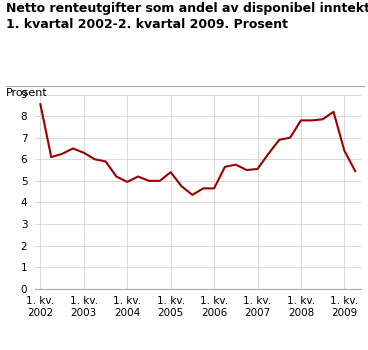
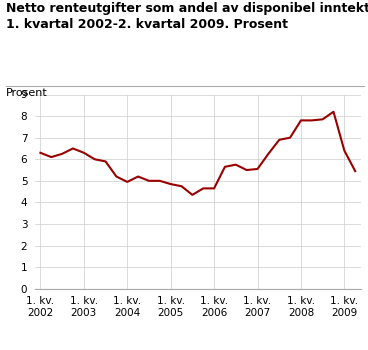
1. kv. 2002: 8.55 -> 6.30
1. kv. 2005: 5.40 -> 4.85
